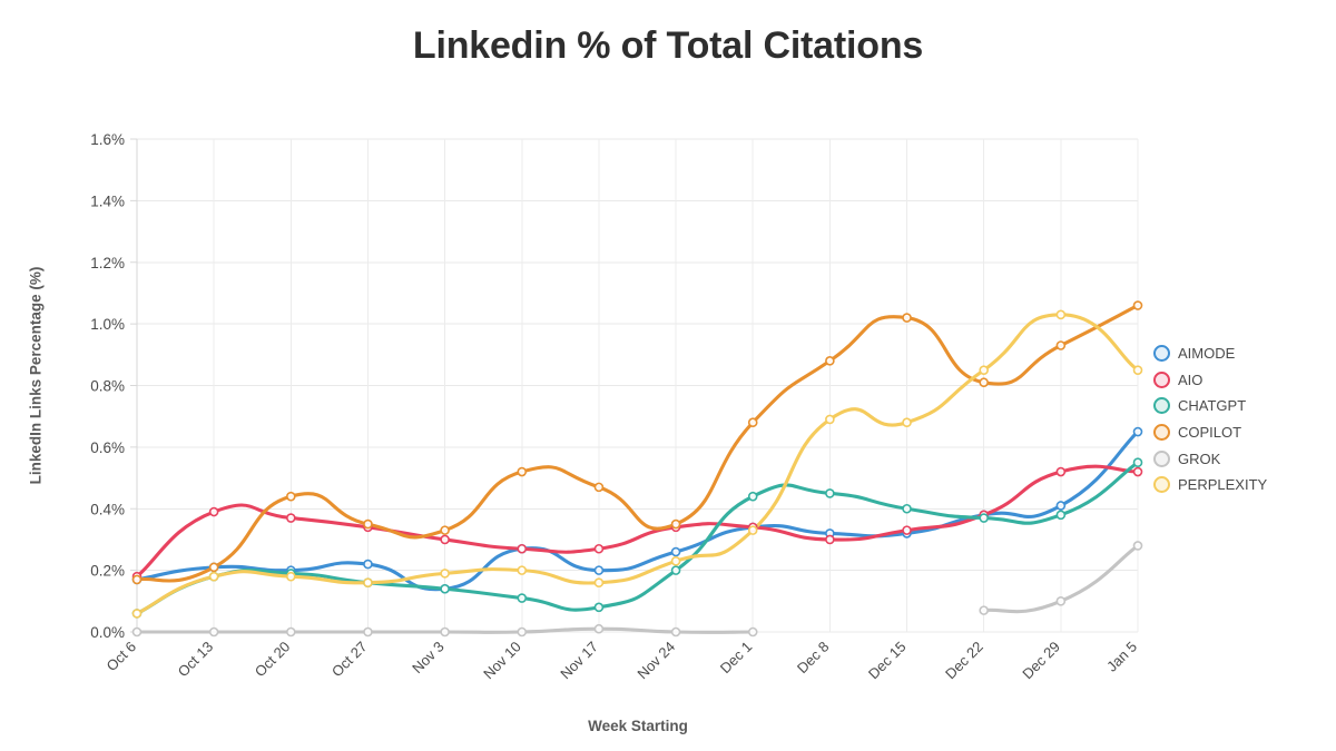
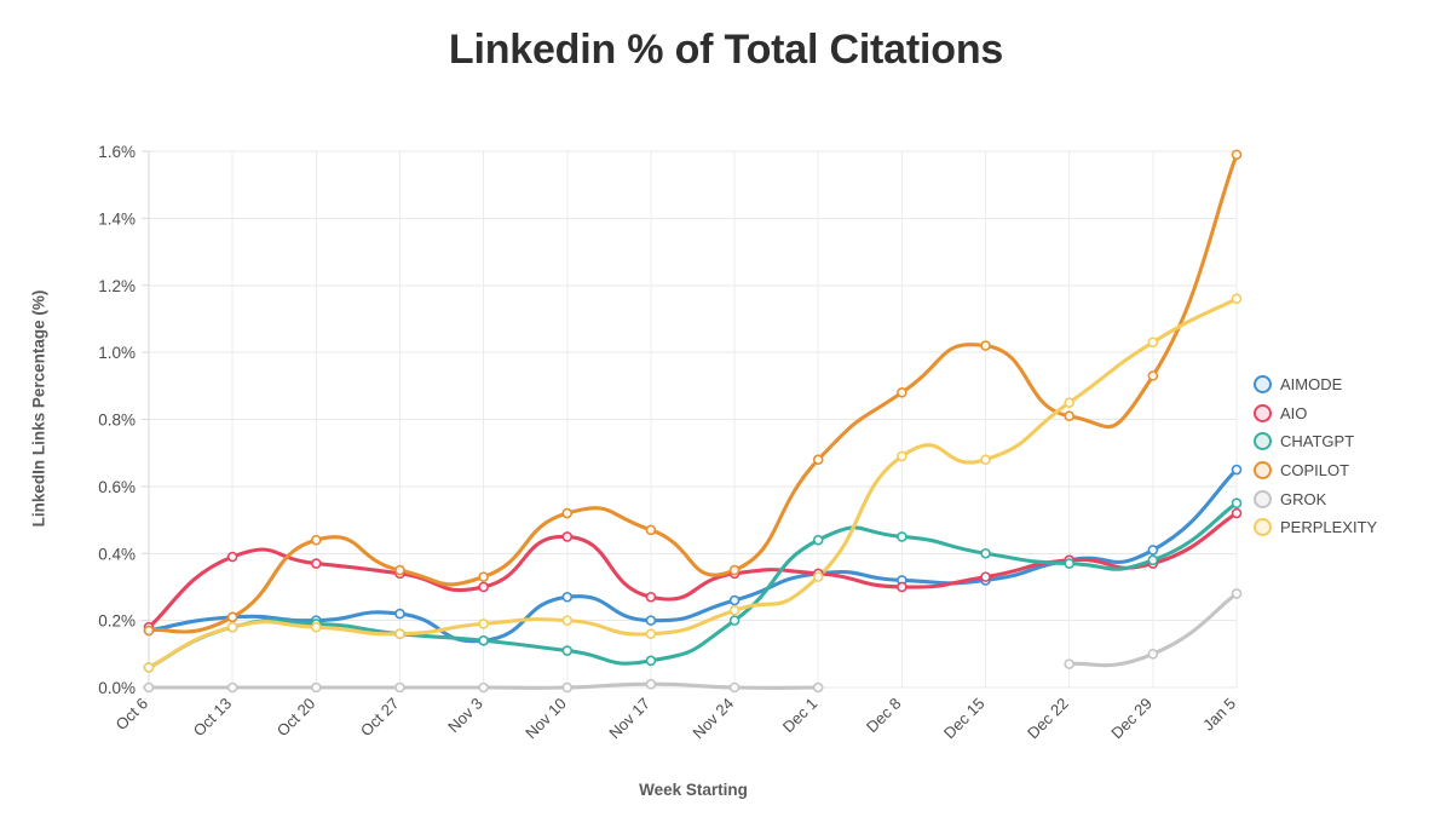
AIO/Nov 10: 0.27% -> 0.45%
AIO/Dec 29: 0.52% -> 0.37%
COPILOT/Jan 5: 1.06% -> 1.59%
PERPLEXITY/Jan 5: 0.85% -> 1.16%
